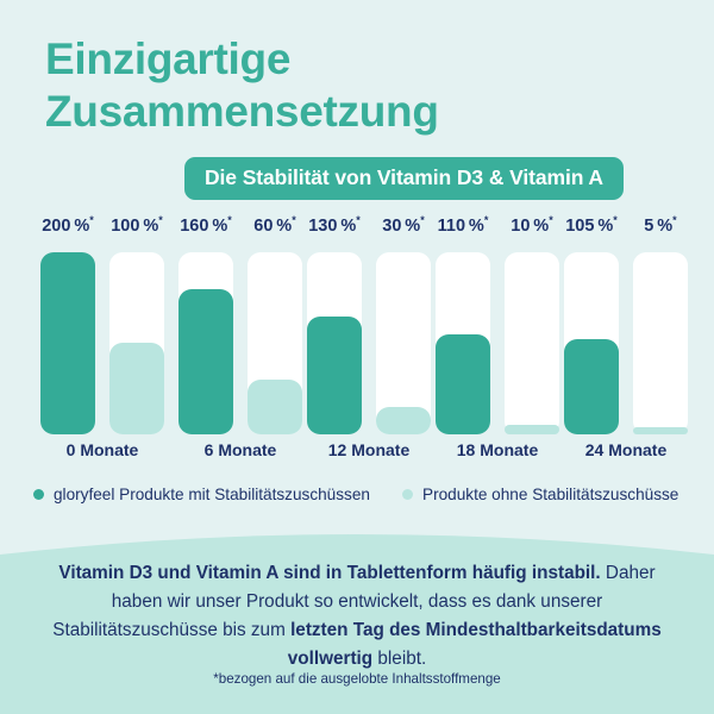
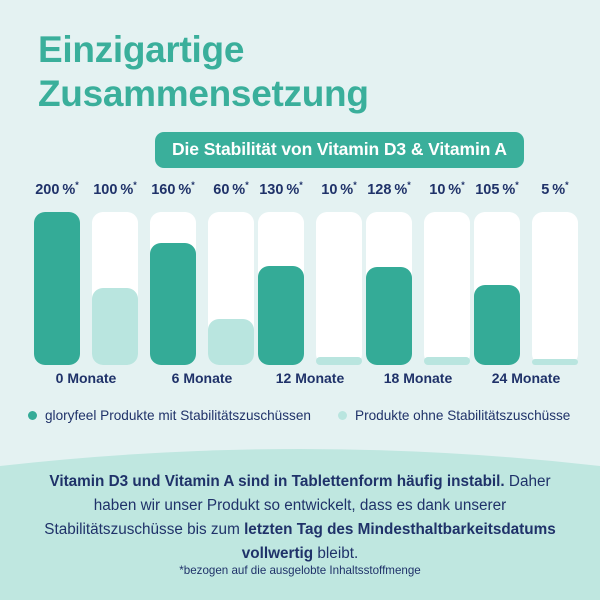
Produkte ohne Stabilitätszuschüsse/12 Monate: 30 -> 10
gloryfeel Produkte mit Stabilitätszuschüssen/18 Monate: 110 -> 128
